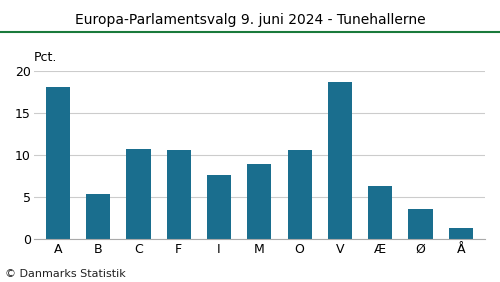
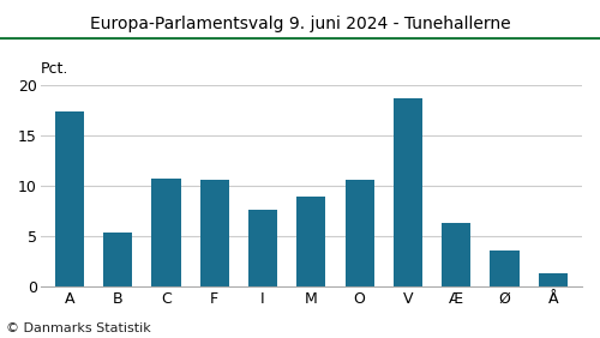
A: 18.0 -> 17.3
